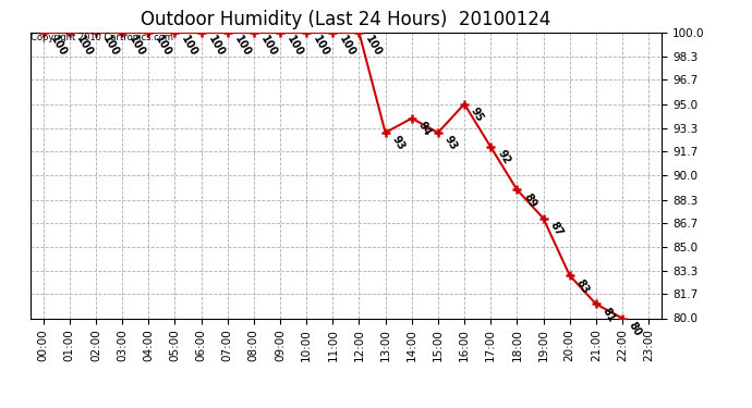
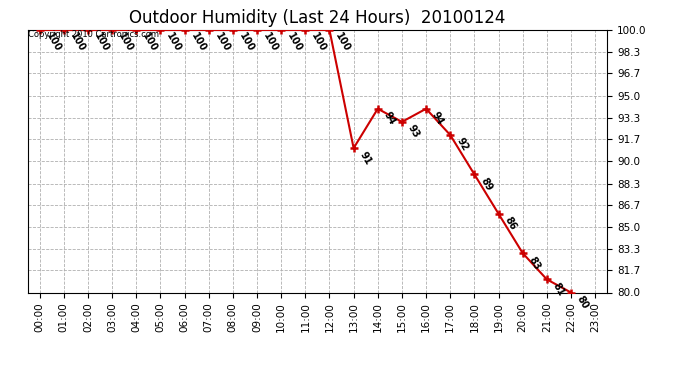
13:00: 93 -> 91
16:00: 95 -> 94
19:00: 87 -> 86
